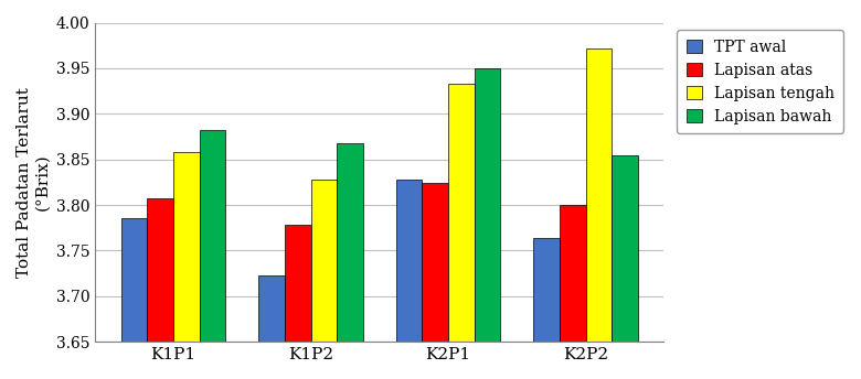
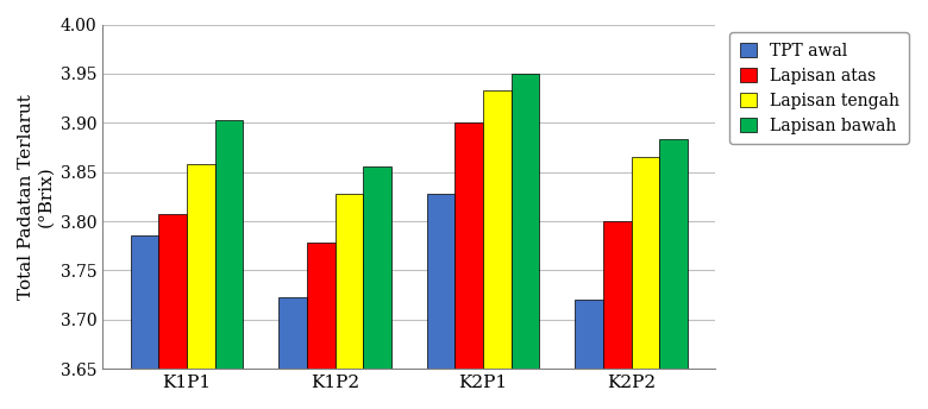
Lapisan bawah/K1P1: 3.882 -> 3.903
Lapisan bawah/K1P2: 3.868 -> 3.855
Lapisan atas/K2P1: 3.824 -> 3.900
TPT awal/K2P2: 3.764 -> 3.720
Lapisan tengah/K2P2: 3.972 -> 3.865
Lapisan bawah/K2P2: 3.854 -> 3.883
